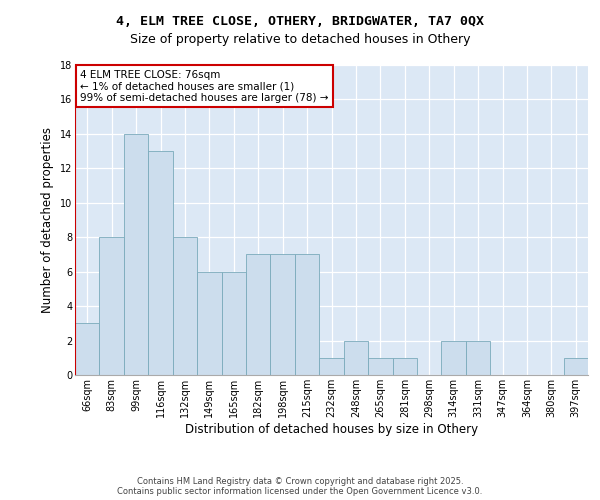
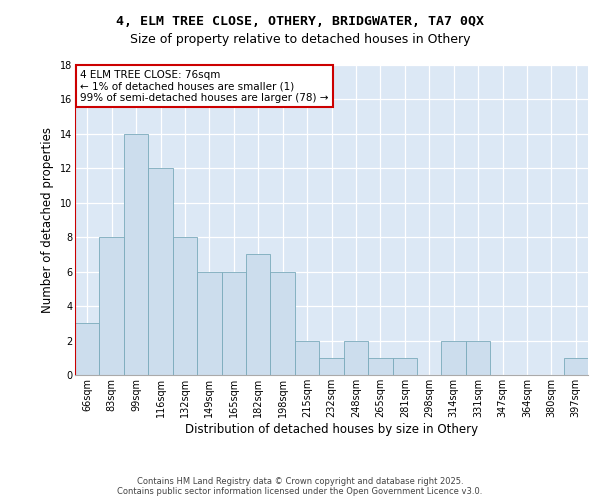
116sqm: 13 -> 12
198sqm: 7 -> 6
215sqm: 7 -> 2
